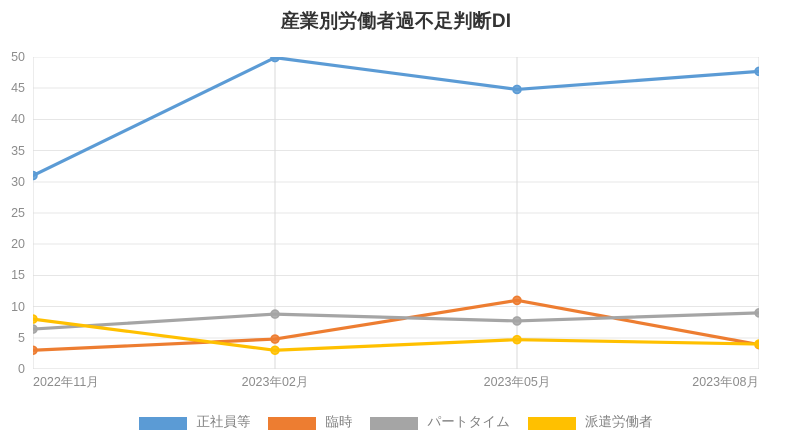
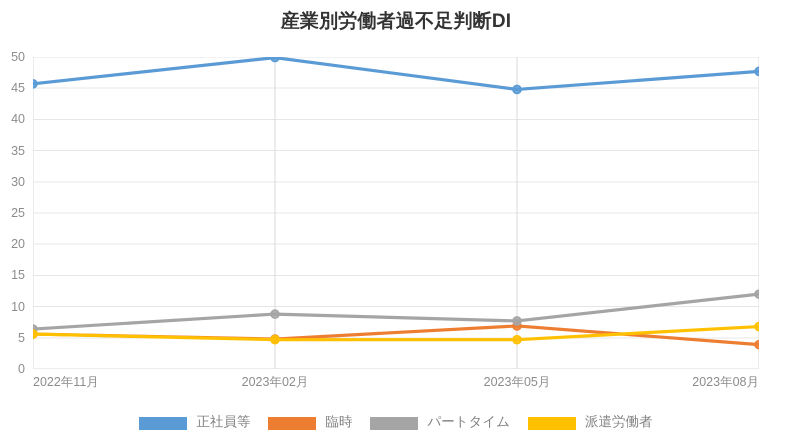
正社員等/2022年11月: 31 -> 46
臨時/2022年11月: 3 -> 6
派遣労働者/2022年11月: 8 -> 6
派遣労働者/2023年02月: 3 -> 5
臨時/2023年05月: 11 -> 7
パートタイム/2023年08月: 9 -> 12
派遣労働者/2023年08月: 4 -> 7
